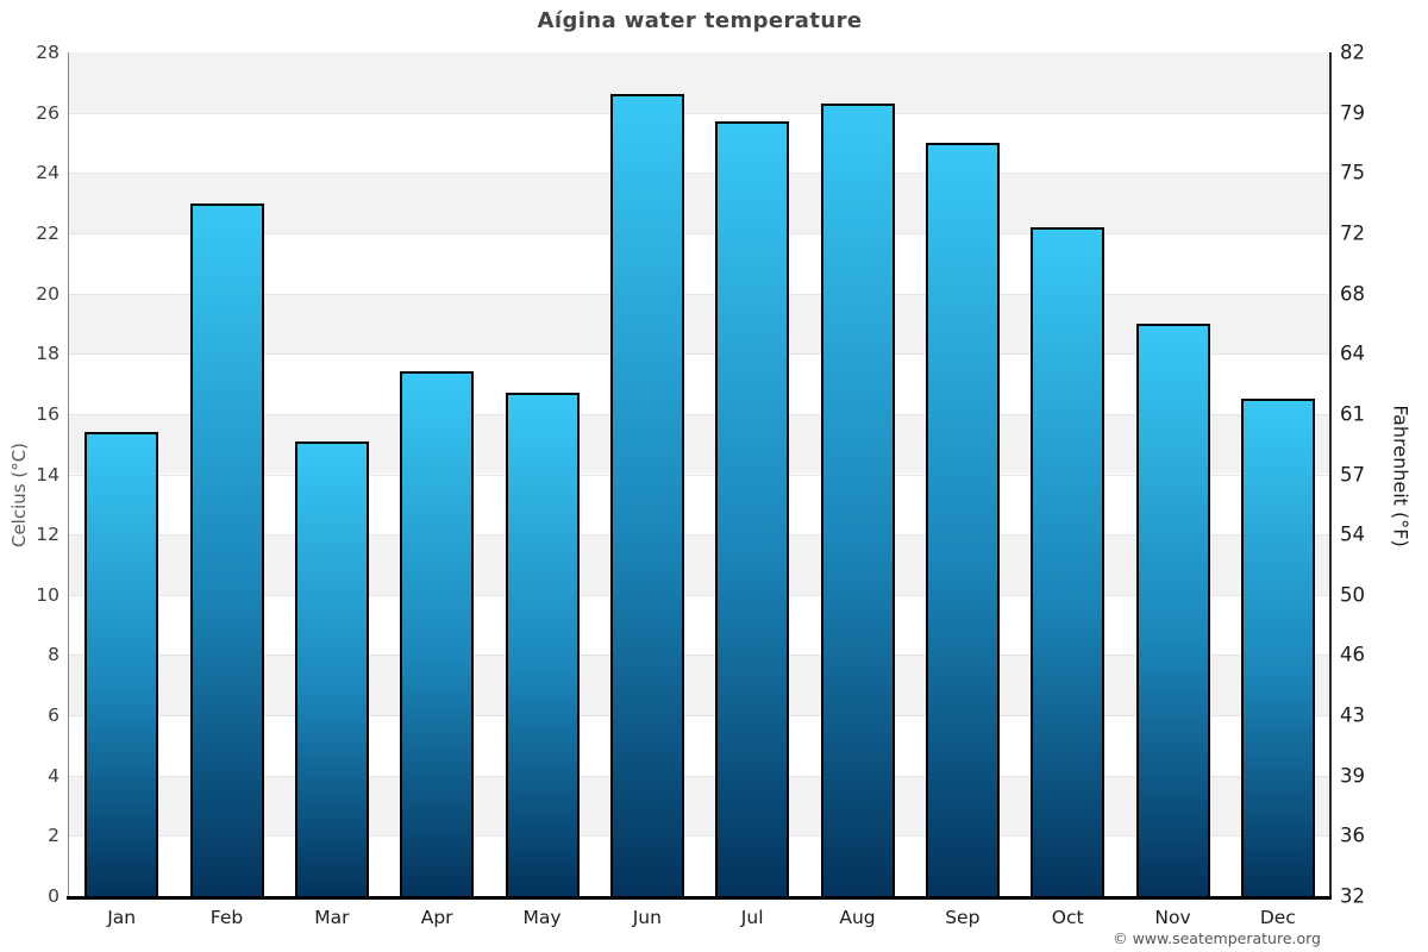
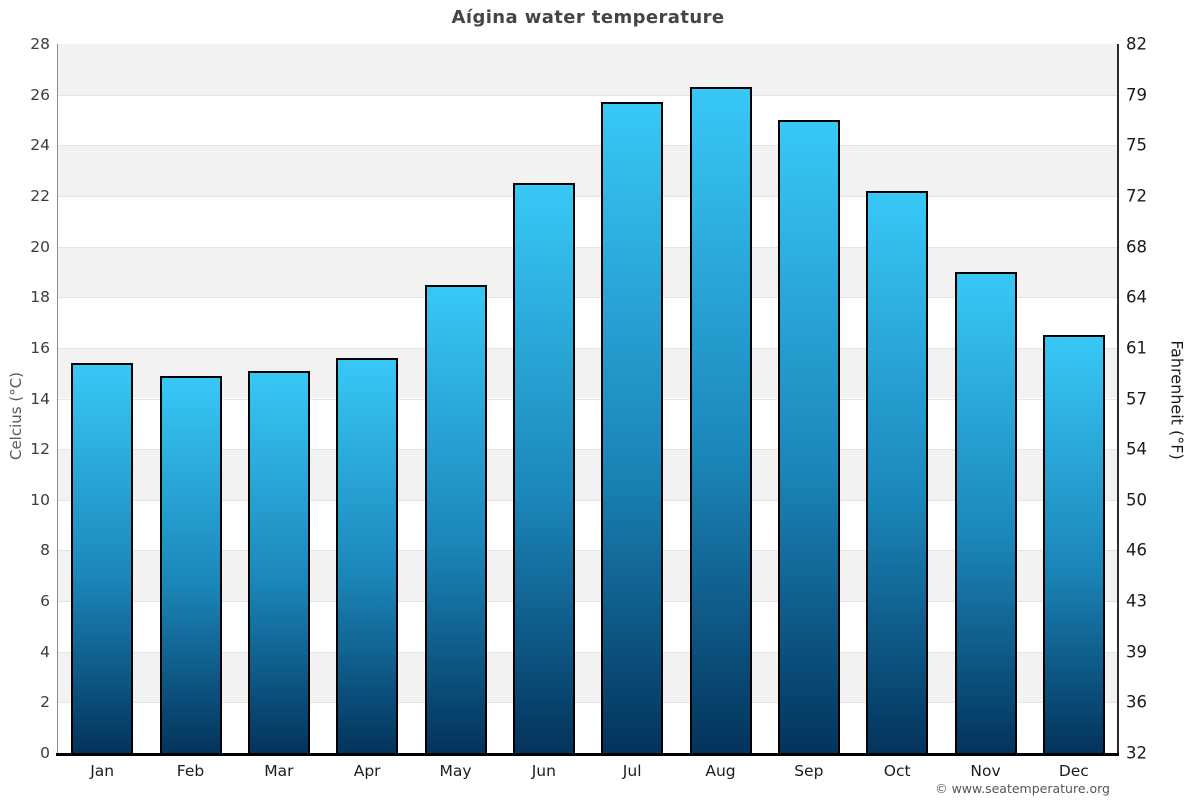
Feb: 23.0 -> 14.9
Apr: 17.4 -> 15.6
May: 16.7 -> 18.5
Jun: 26.6 -> 22.5
